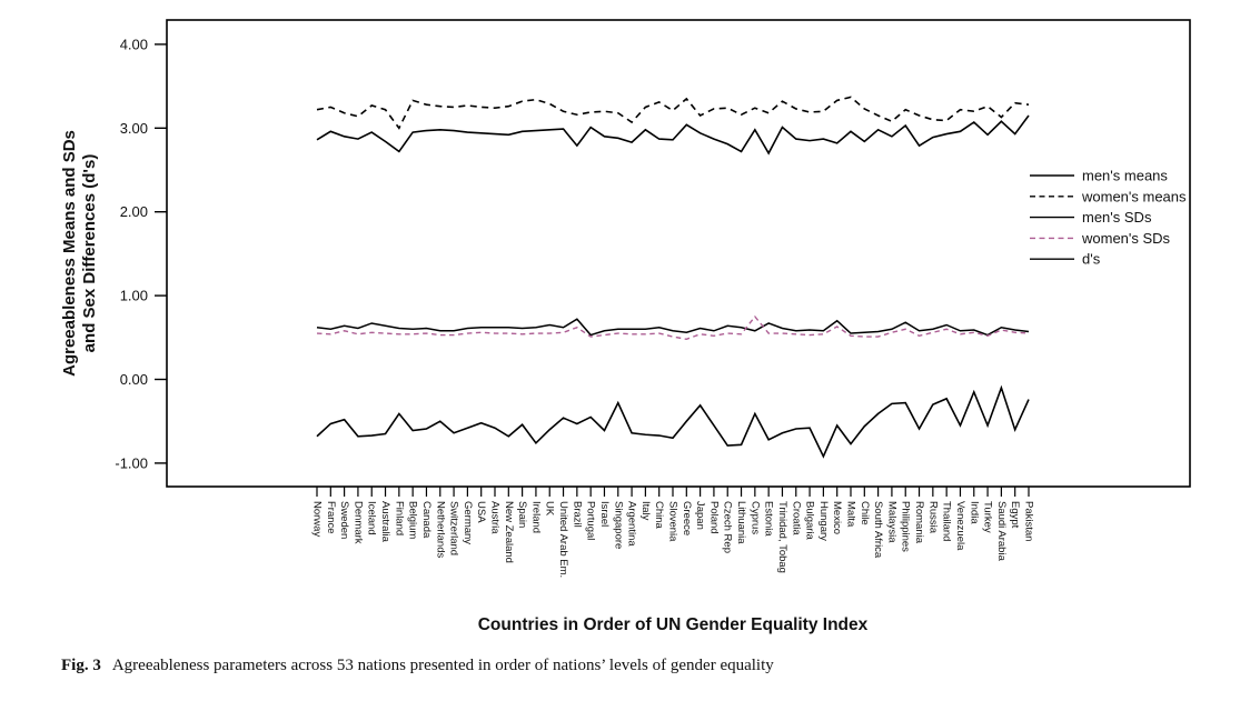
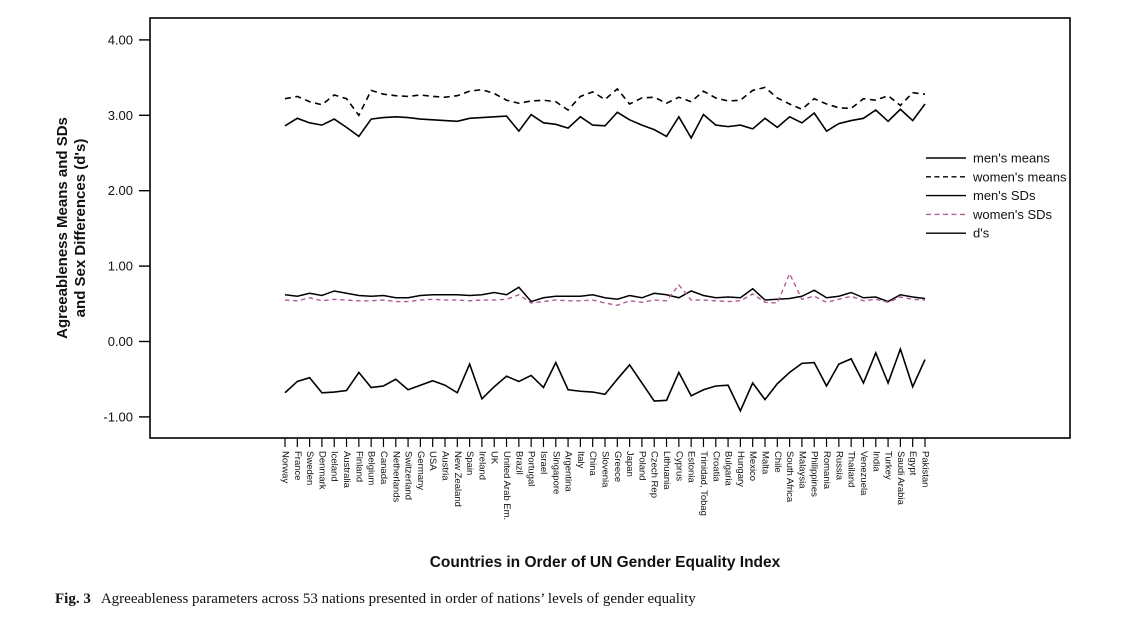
d's/Spain: -0.5 -> -0.3
women's SDs/South Africa: 0.5 -> 0.9
